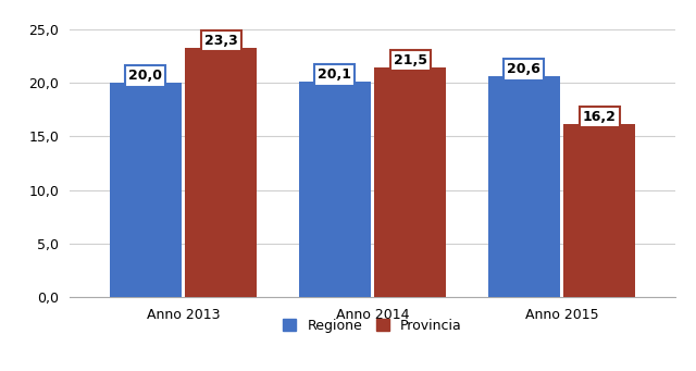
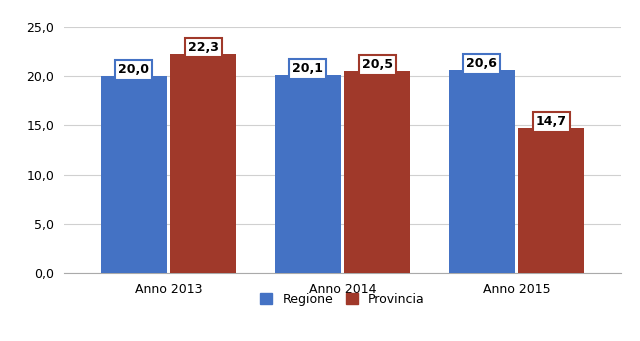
Provincia/Anno 2013: 23,3 -> 22,3
Provincia/Anno 2014: 21,5 -> 20,5
Provincia/Anno 2015: 16,2 -> 14,7
